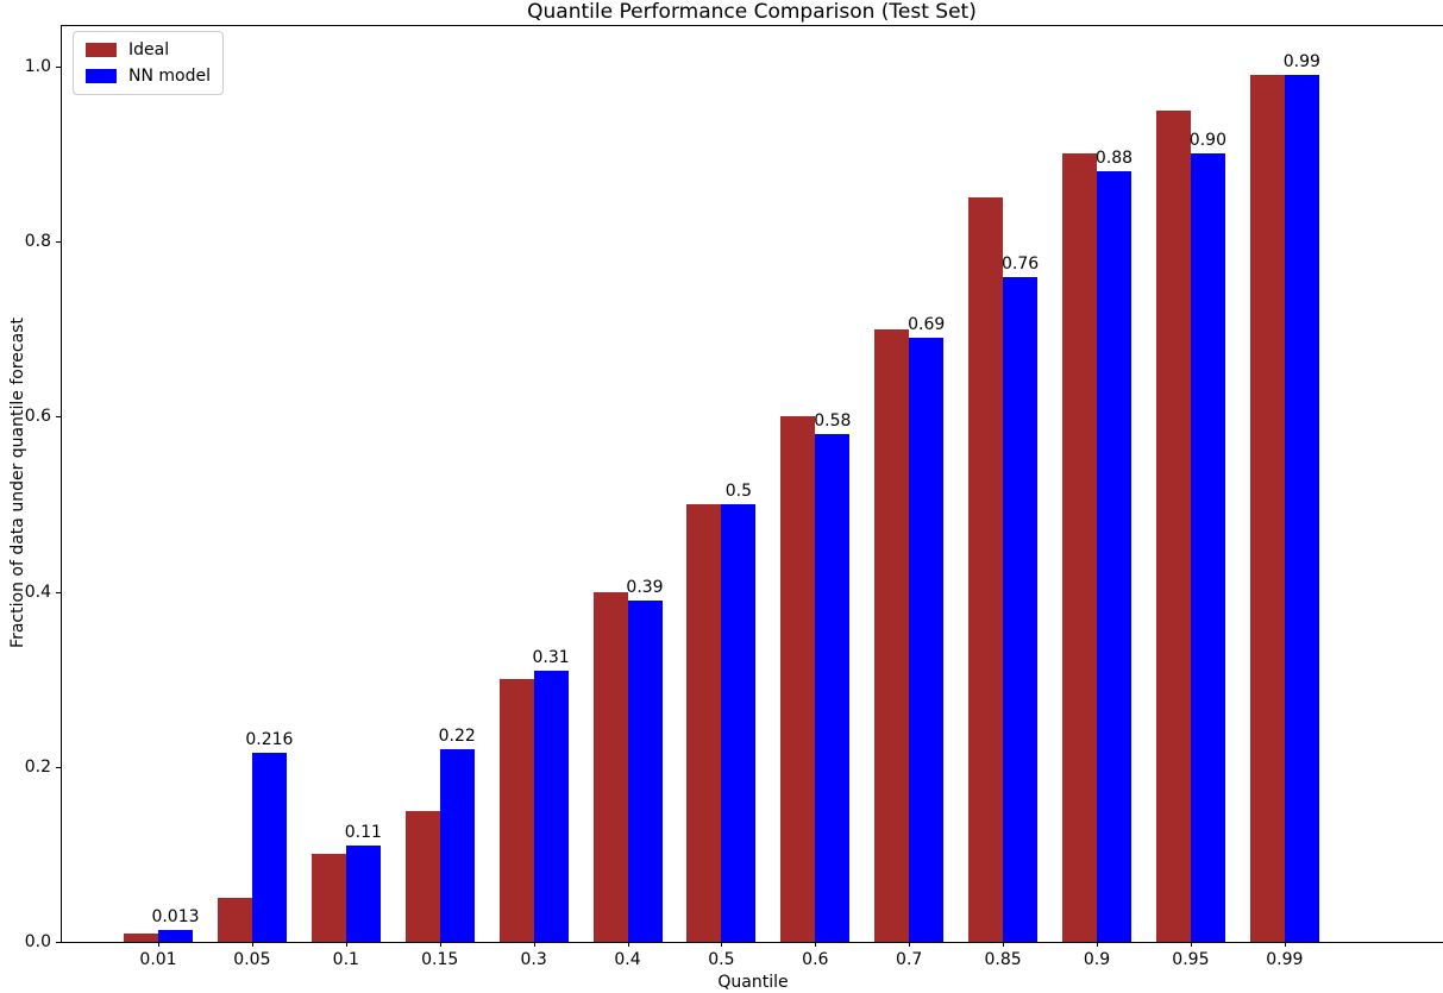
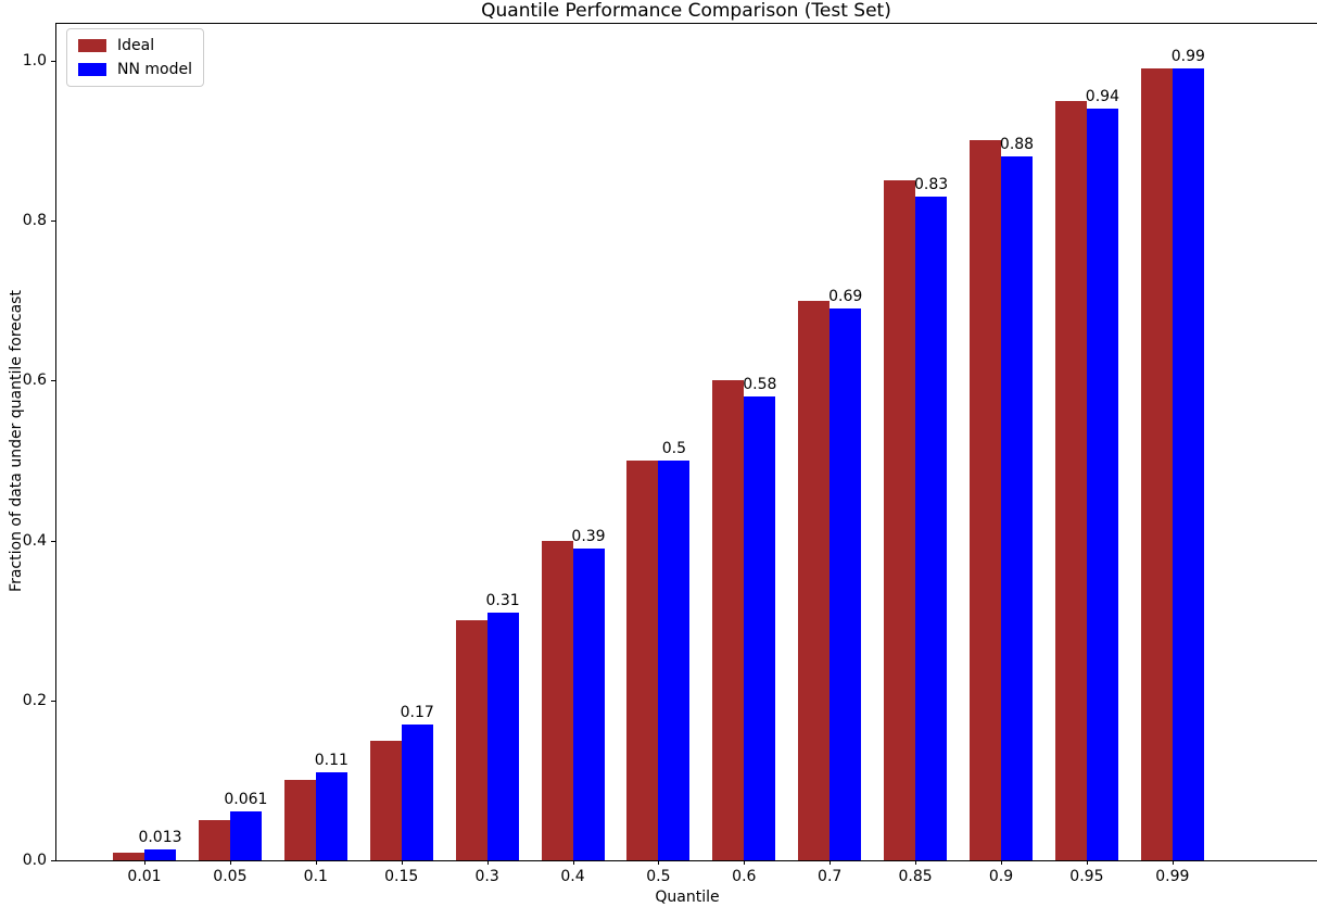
NN model/0.05: 0.216 -> 0.061
NN model/0.15: 0.22 -> 0.17
NN model/0.85: 0.76 -> 0.83
NN model/0.95: 0.90 -> 0.94
